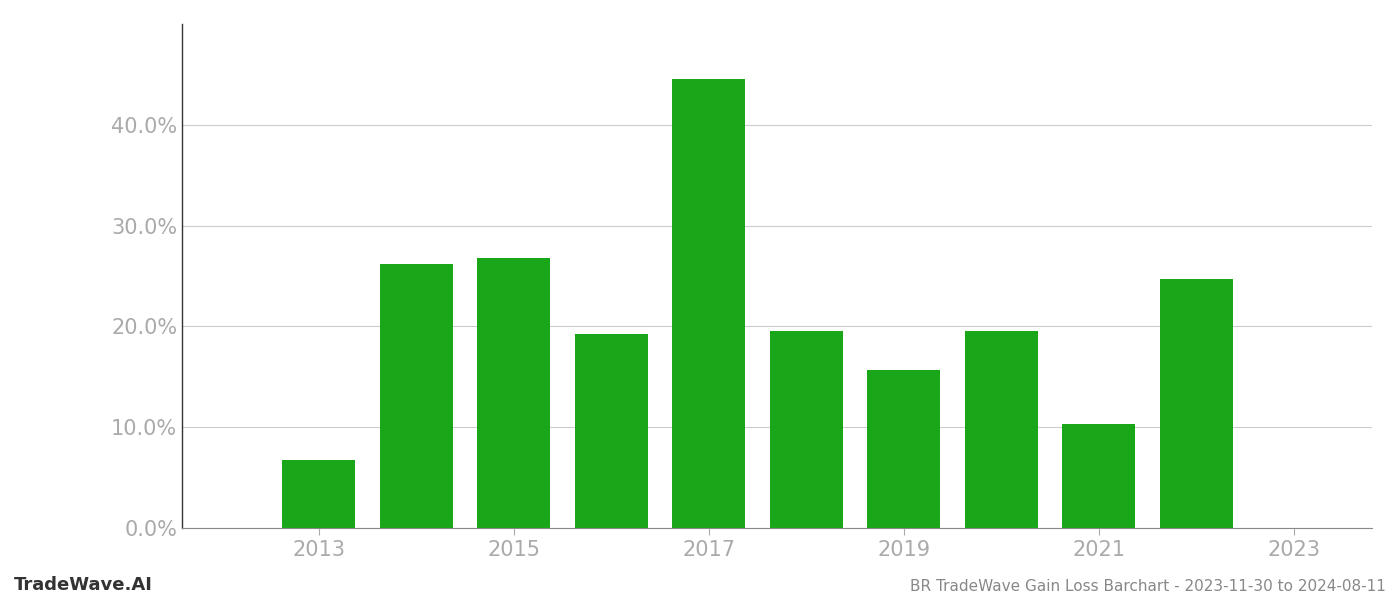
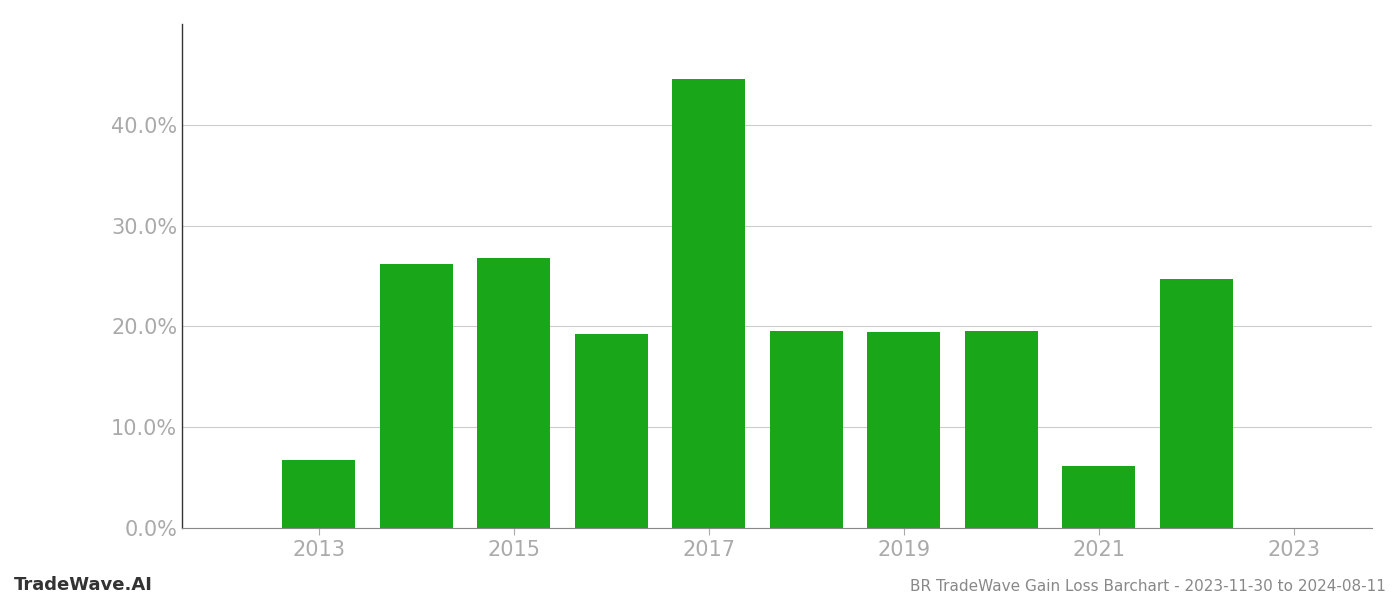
2019: 15.7% -> 19.4%
2021: 10.3% -> 6.2%
